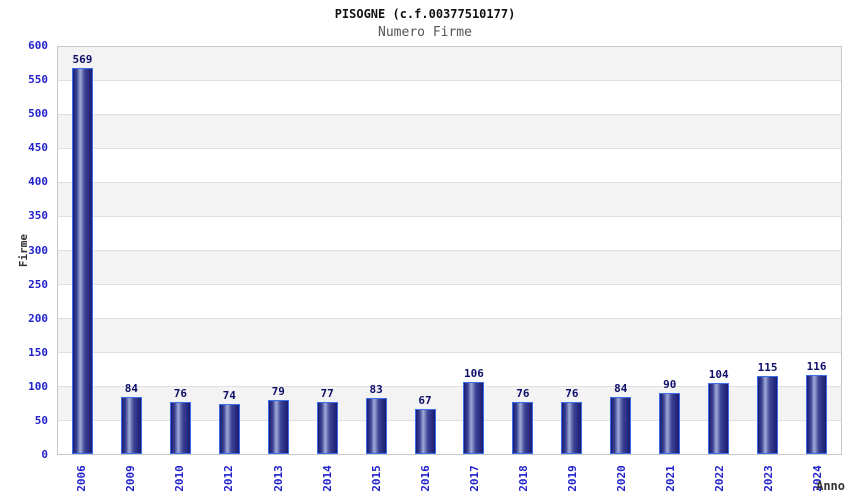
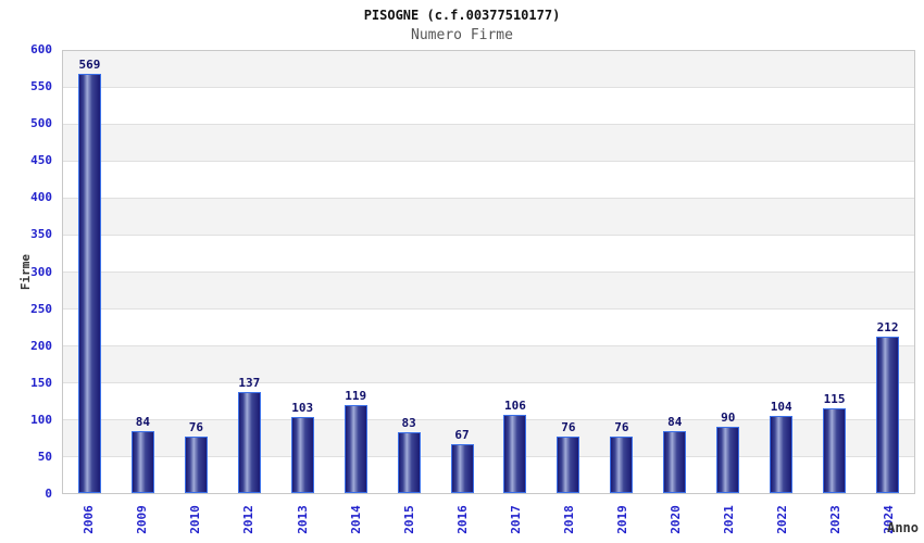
2012: 74 -> 137
2013: 79 -> 103
2014: 77 -> 119
2024: 116 -> 212
